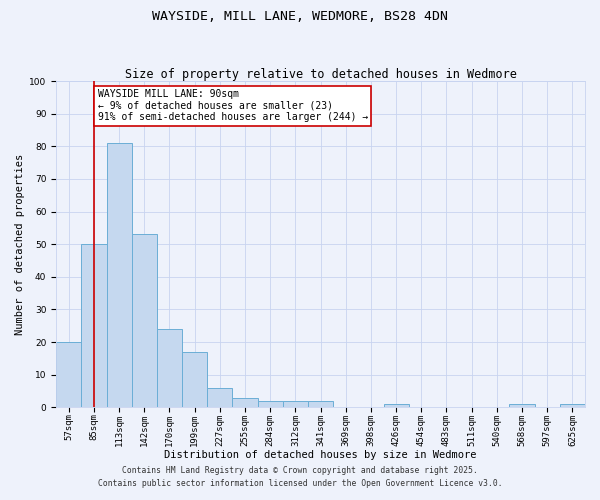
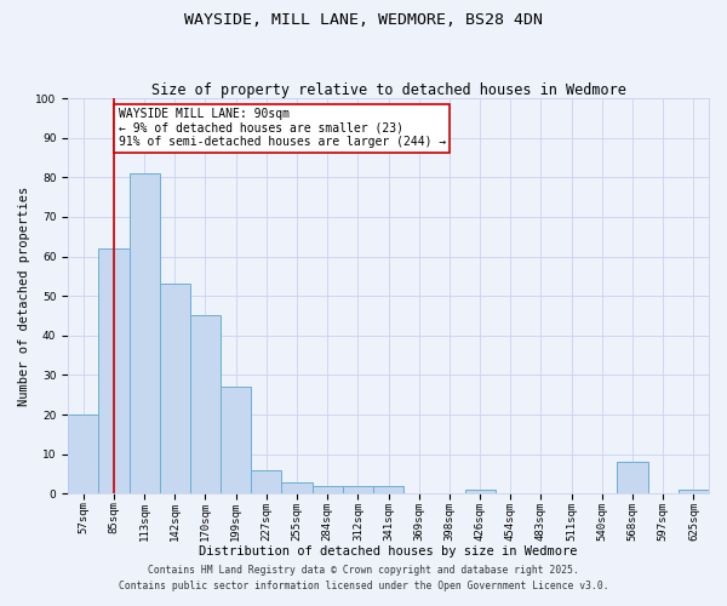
85sqm: 50 -> 62
170sqm: 24 -> 45
199sqm: 17 -> 27
568sqm: 1 -> 8
